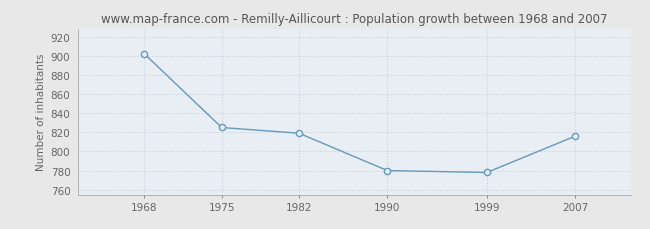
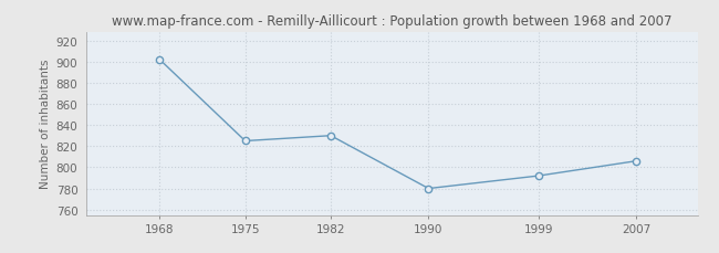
1982: 819 -> 830
1999: 778 -> 792
2007: 816 -> 806
